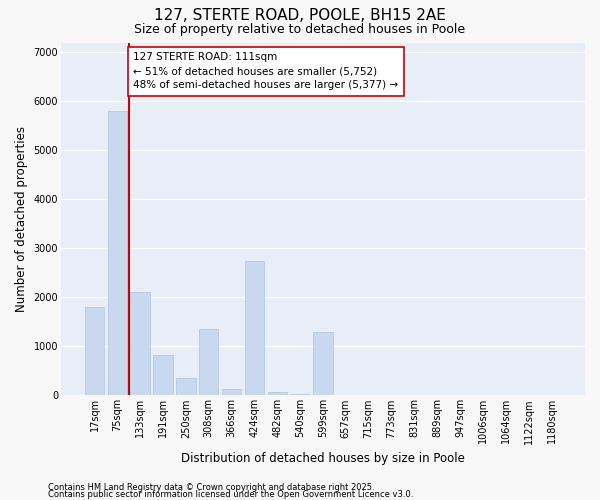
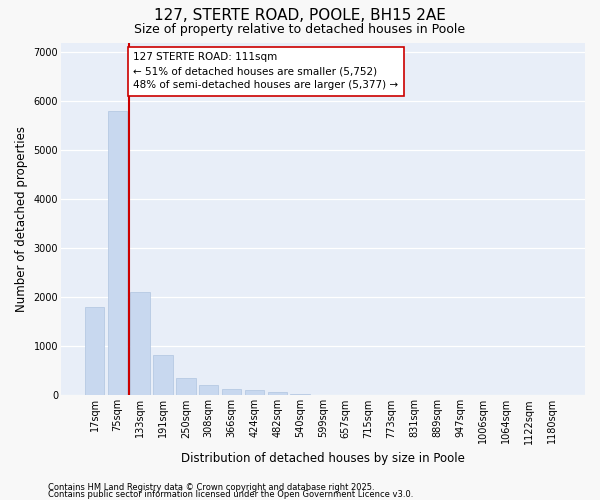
308sqm: 1350 -> 210
424sqm: 2750 -> 100
599sqm: 1300 -> 20
